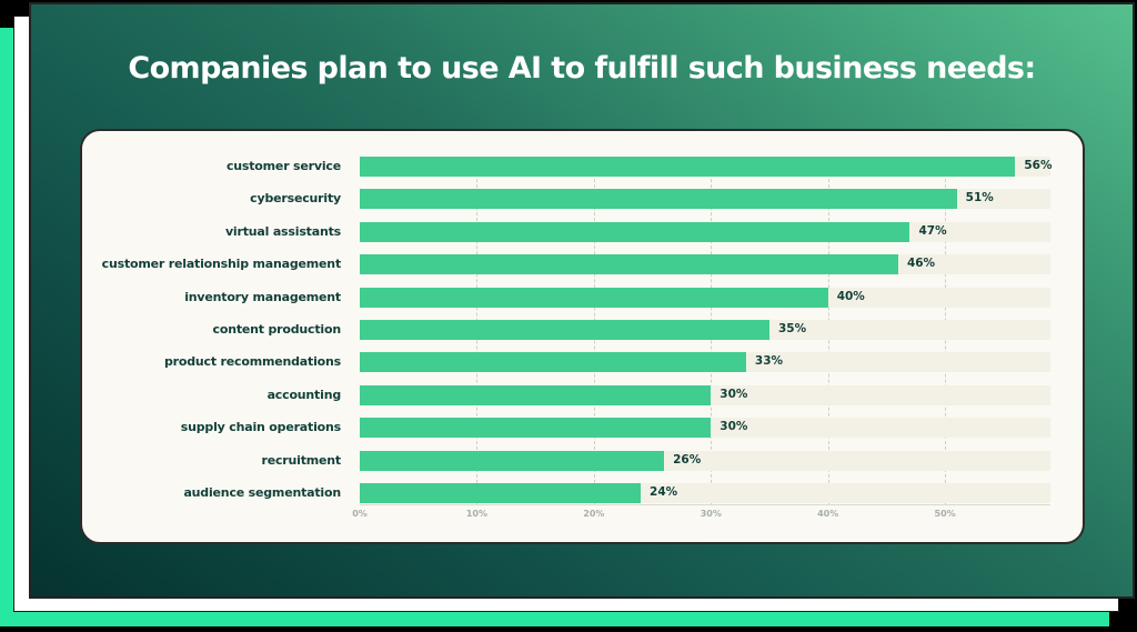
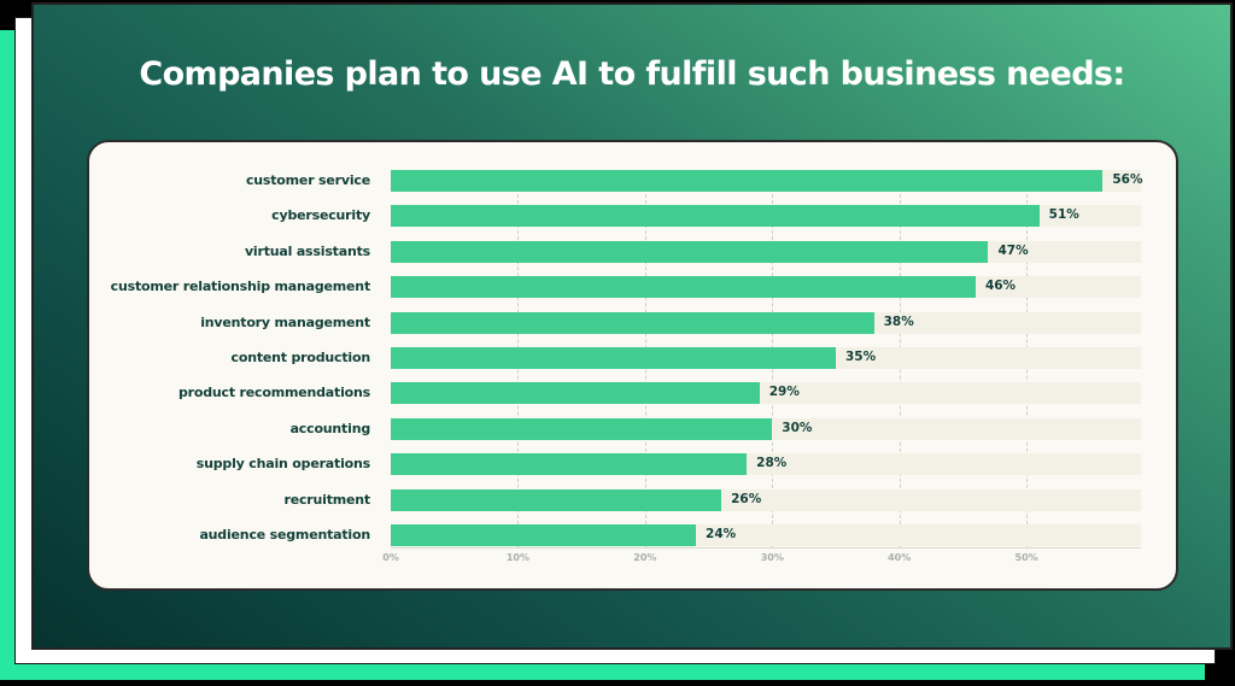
inventory management: 40% -> 38%
product recommendations: 33% -> 29%
supply chain operations: 30% -> 28%
